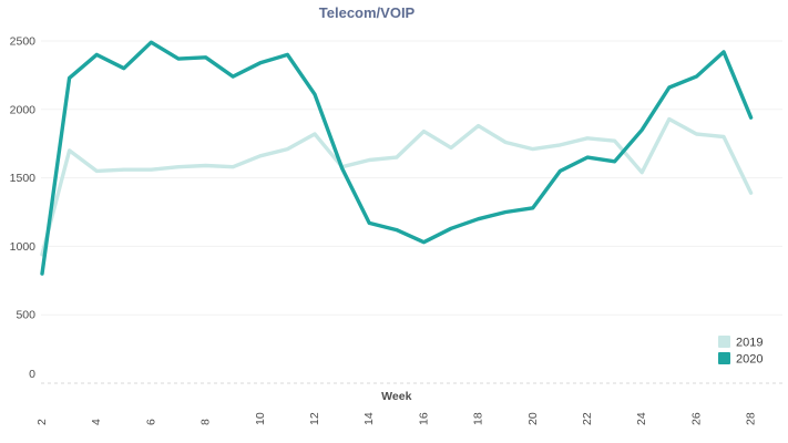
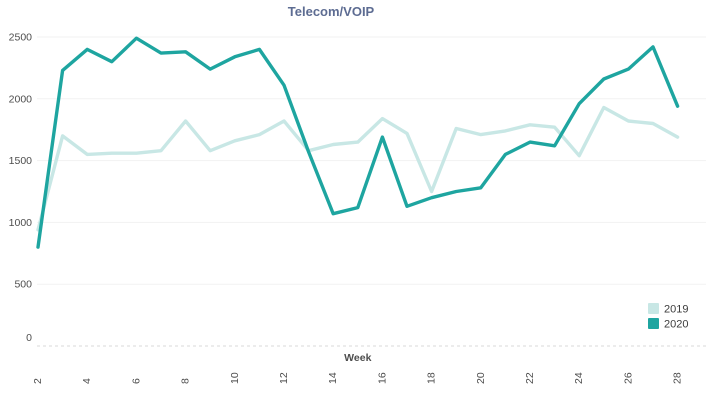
2019/8: 1590 -> 1820
2020/14: 1170 -> 1070
2020/16: 1030 -> 1690
2019/18: 1880 -> 1250
2020/24: 1850 -> 1960
2019/28: 1390 -> 1690
